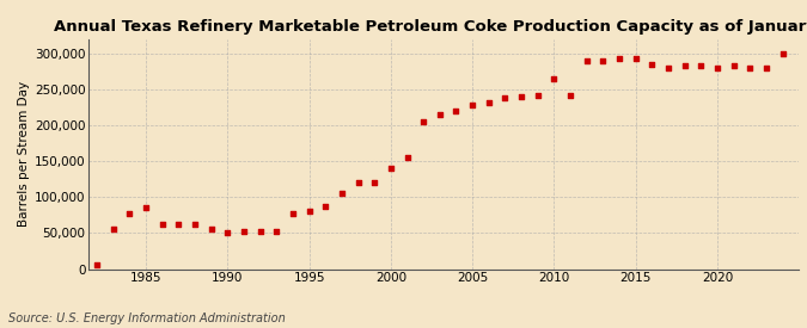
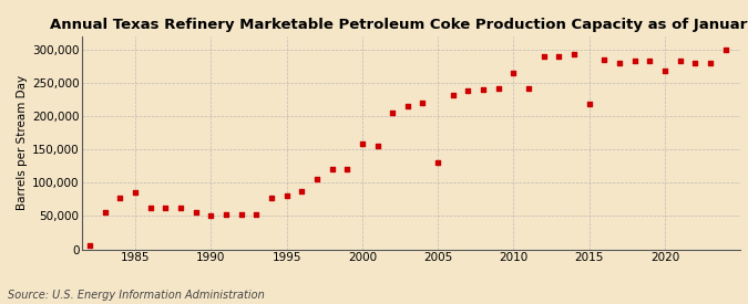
2000: 140,000 -> 158,000
2005: 228,000 -> 130,000
2015: 293,000 -> 218,000
2020: 280,000 -> 268,000
